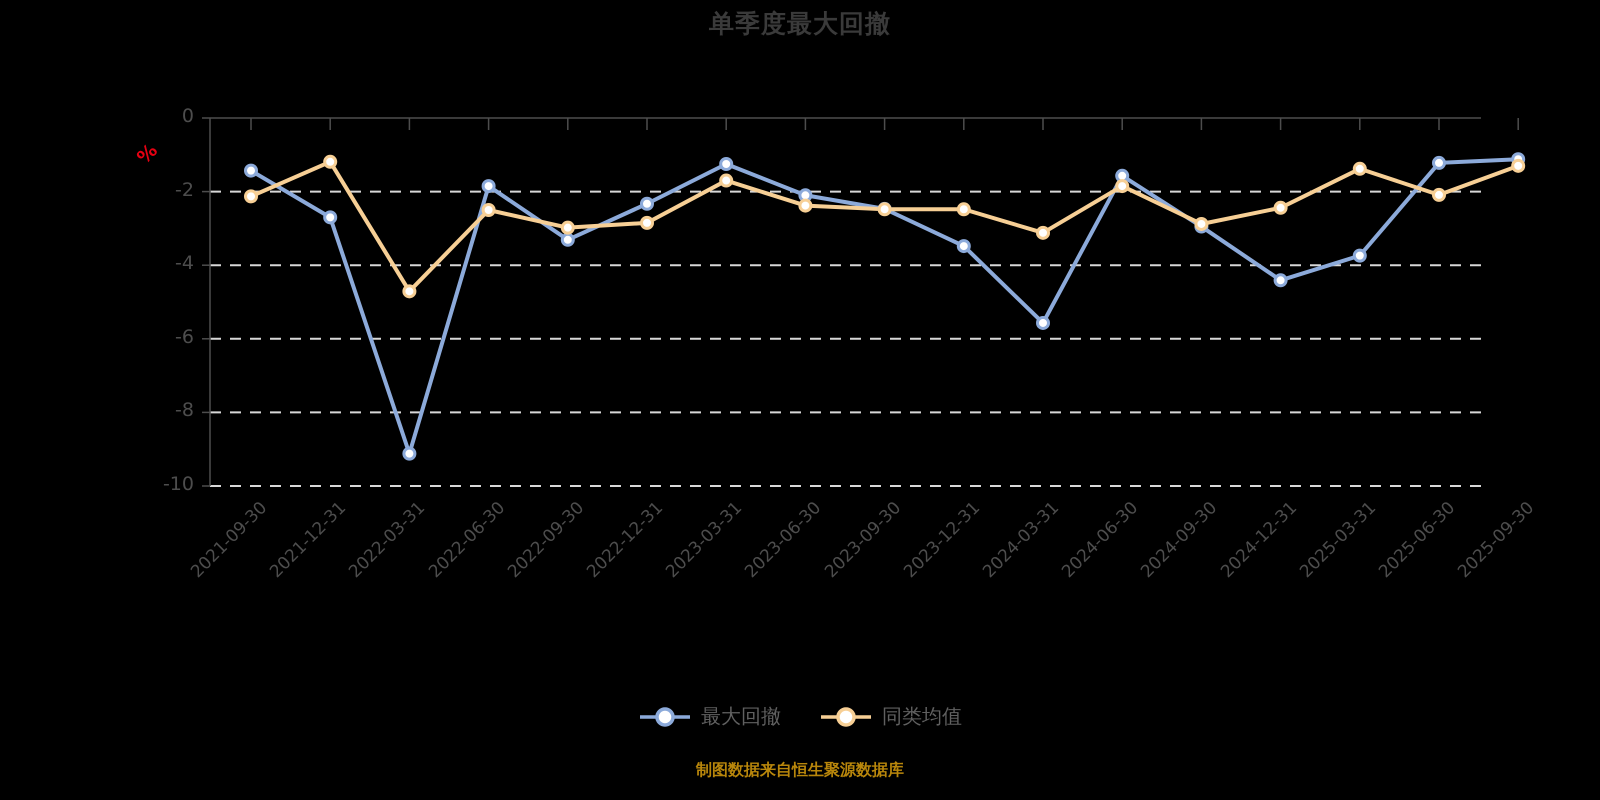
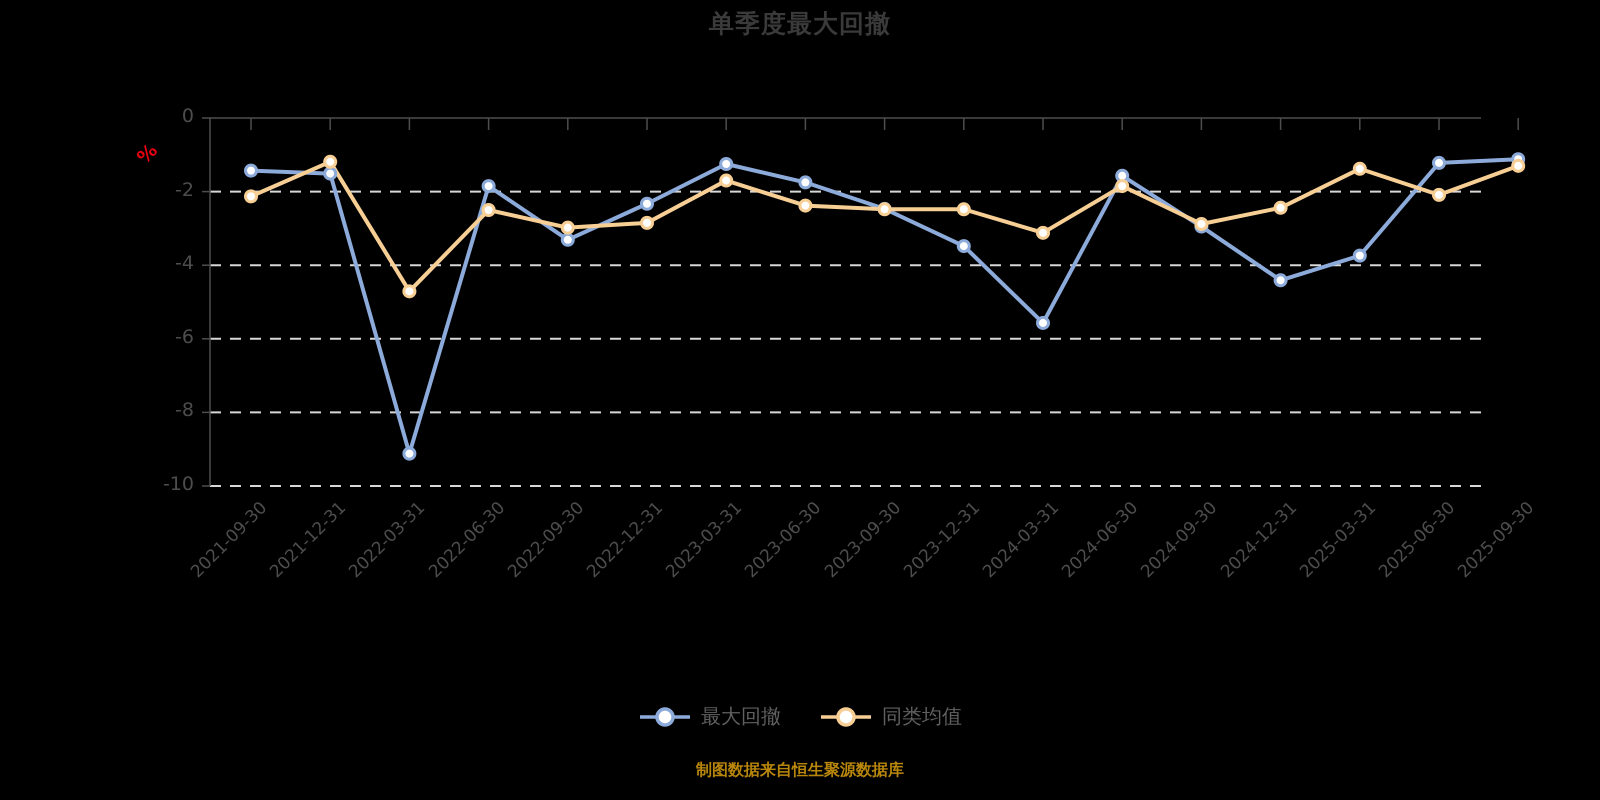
最大回撤/2021-12-31: -2.7 -> -1.5
最大回撤/2023-06-30: -2.1 -> -1.8
